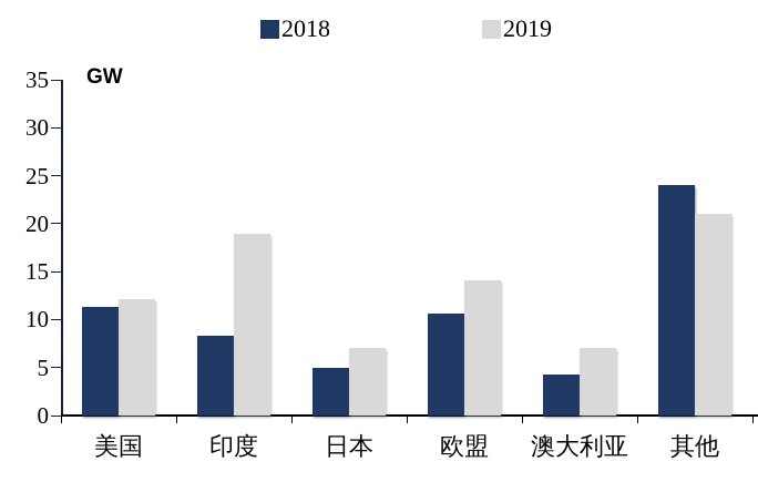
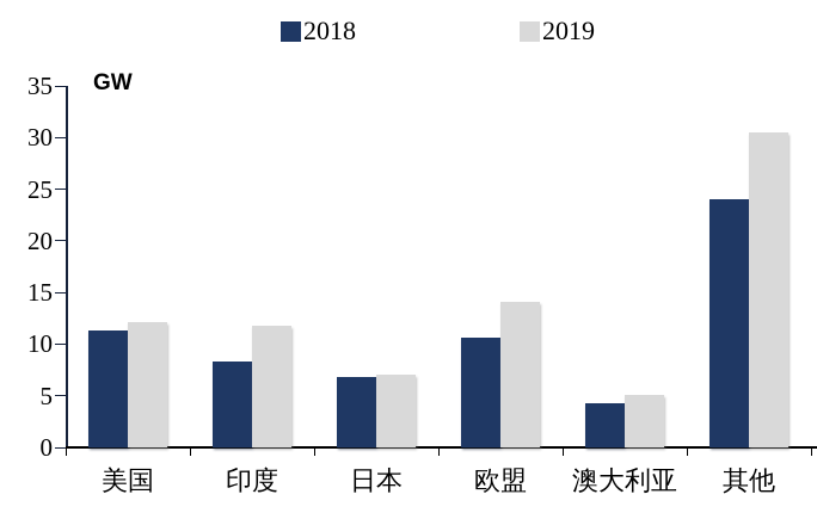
2019/印度: 19 -> 12
2018/日本: 5 -> 7
2019/澳大利亚: 7 -> 5
2019/其他: 21 -> 30
